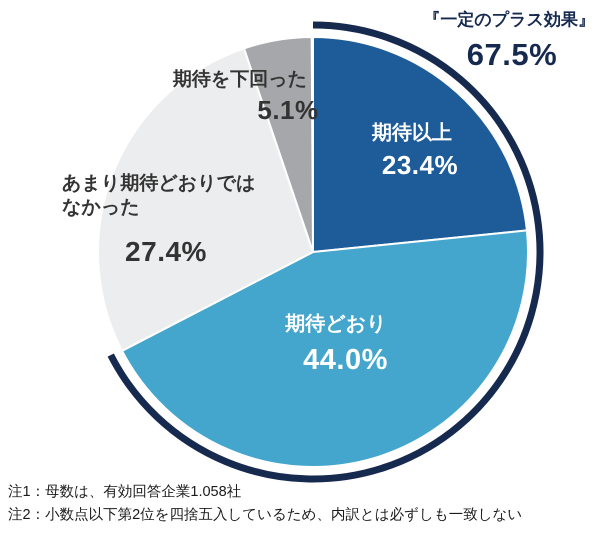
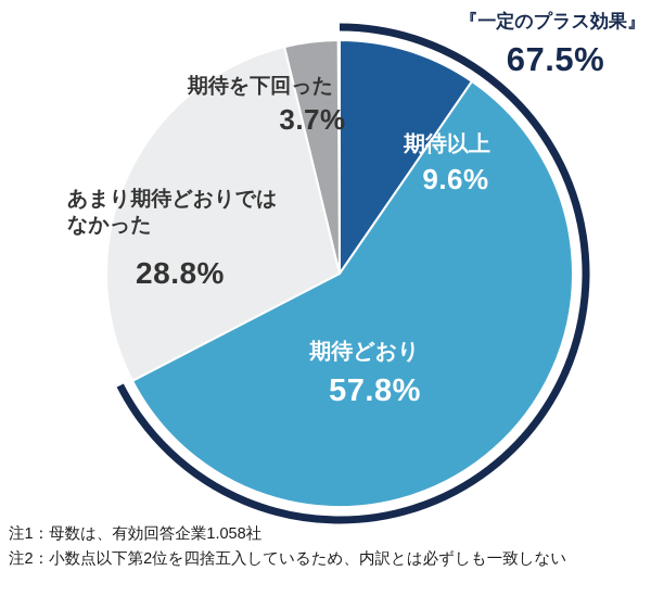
期待以上: 23.4% -> 9.6%
期待どおり: 44.0% -> 57.8%
あまり期待どおりでは なかった: 27.4% -> 28.8%
期待を下回った: 5.1% -> 3.7%
